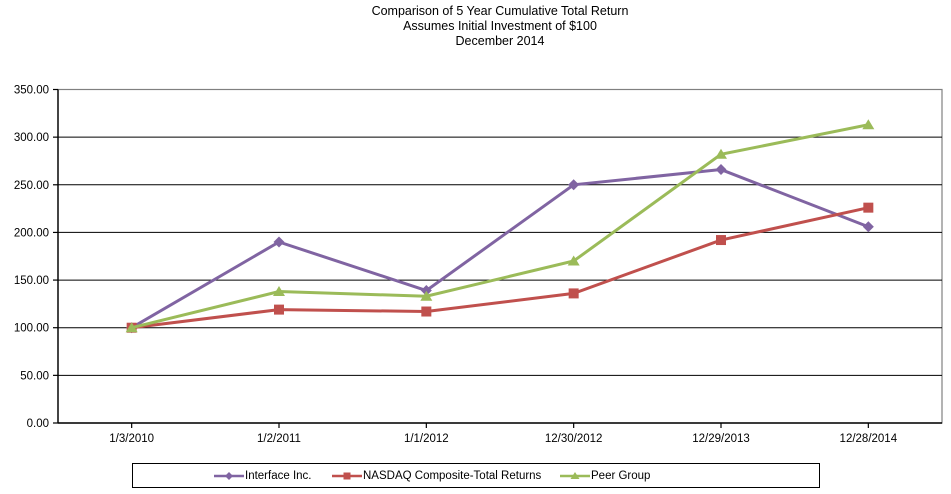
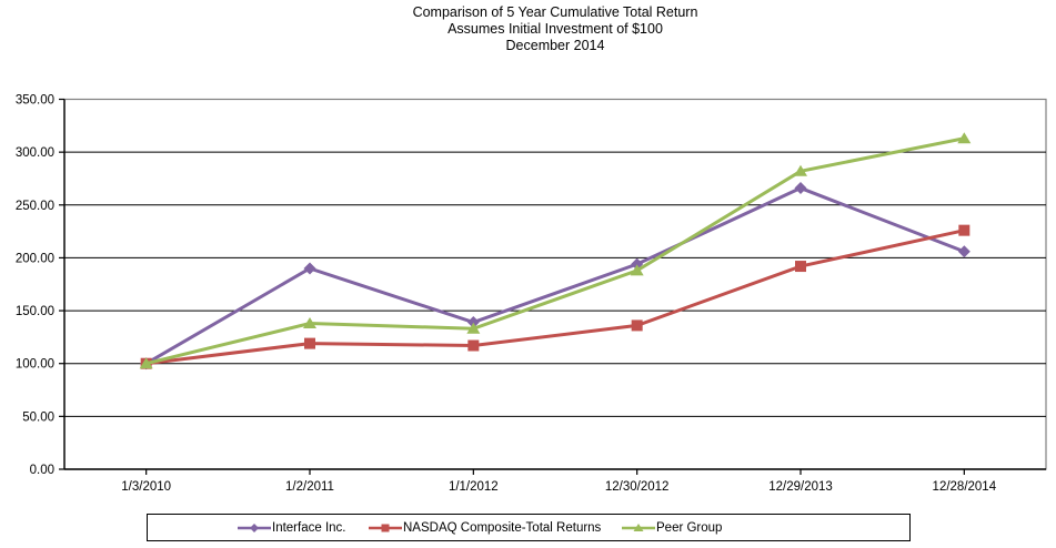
Interface Inc./12/30/2012: 250 -> 190
Peer Group/12/30/2012: 170 -> 190
